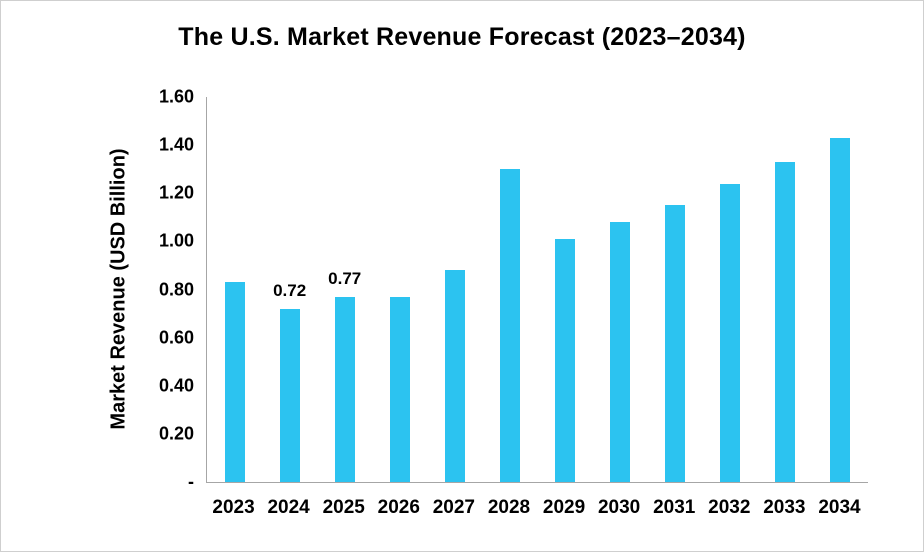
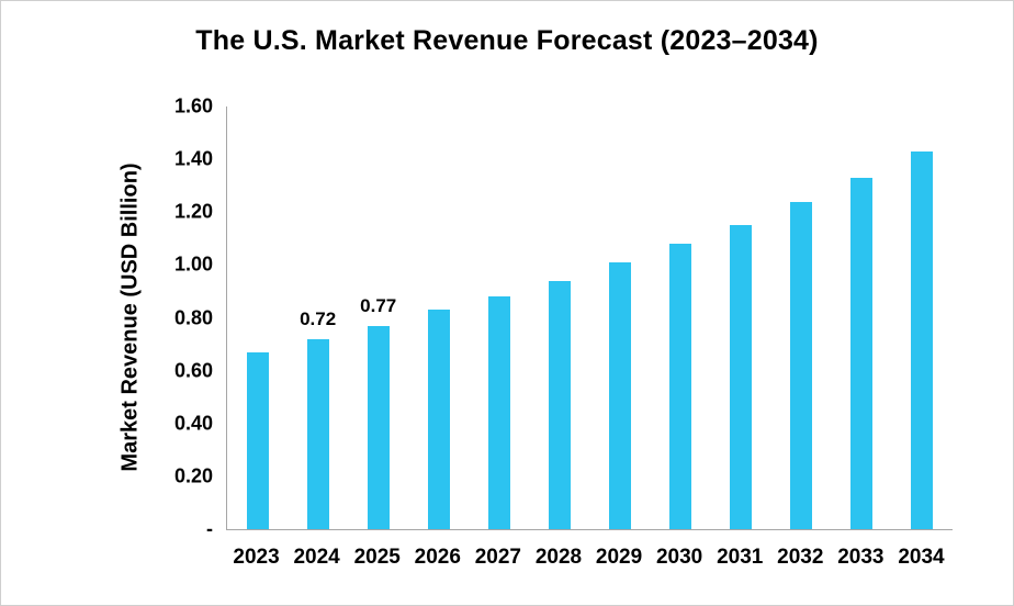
2023: 0.83 -> 0.67
2026: 0.77 -> 0.83
2028: 1.30 -> 0.94
